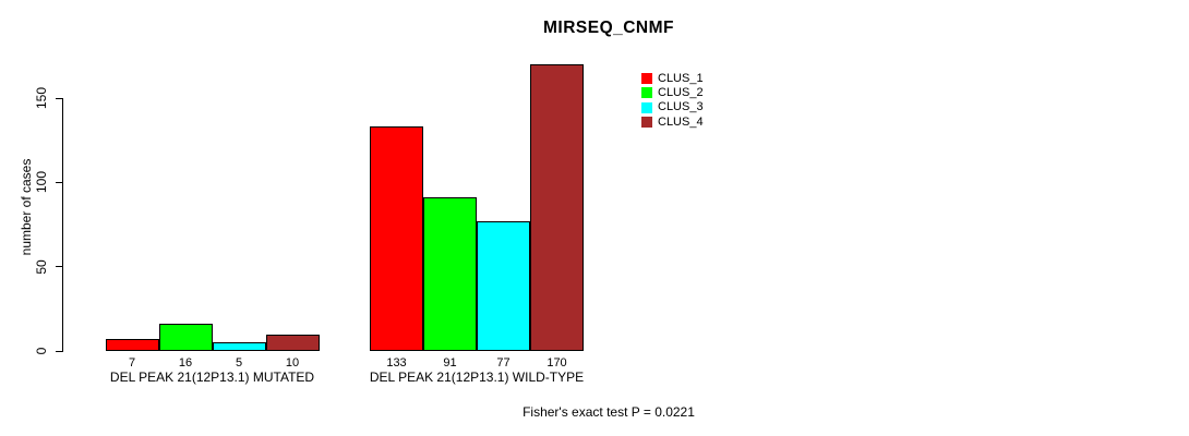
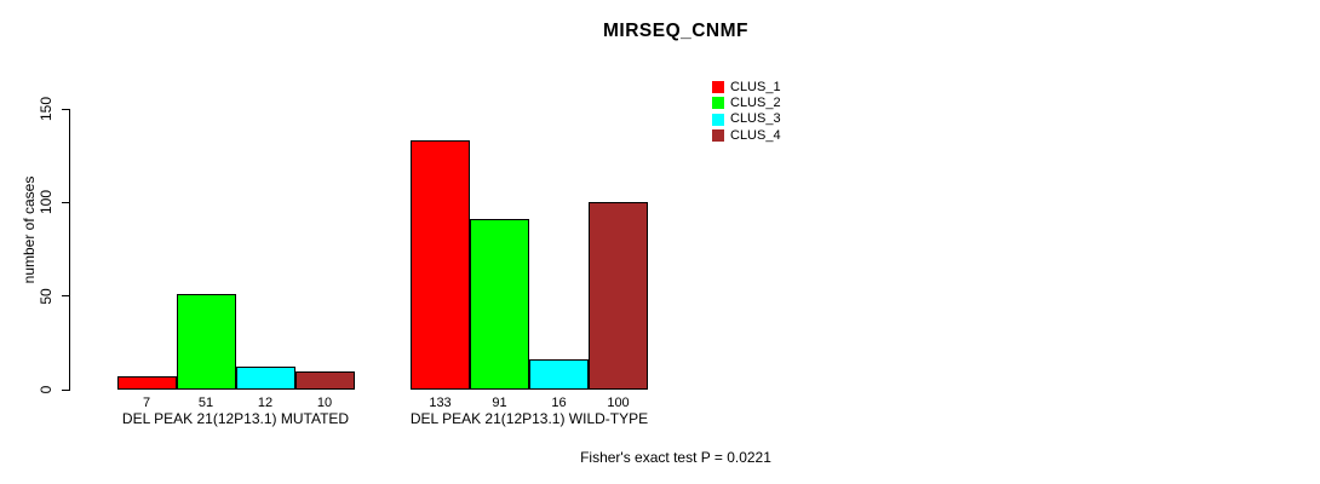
CLUS_2/DEL PEAK 21(12P13.1) MUTATED: 16 -> 51
CLUS_3/DEL PEAK 21(12P13.1) MUTATED: 5 -> 12
CLUS_3/DEL PEAK 21(12P13.1) WILD-TYPE: 77 -> 16
CLUS_4/DEL PEAK 21(12P13.1) WILD-TYPE: 170 -> 100
